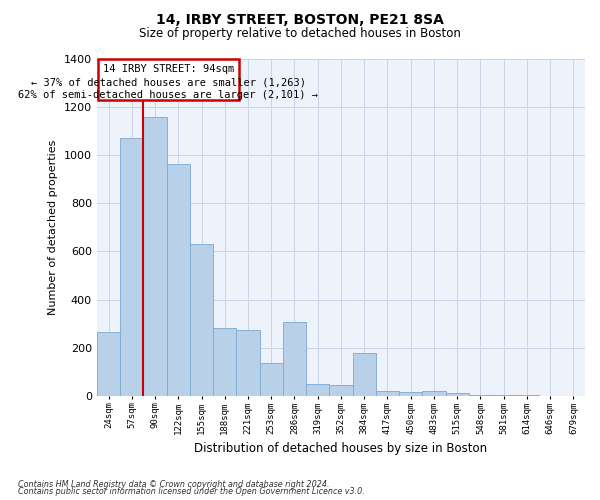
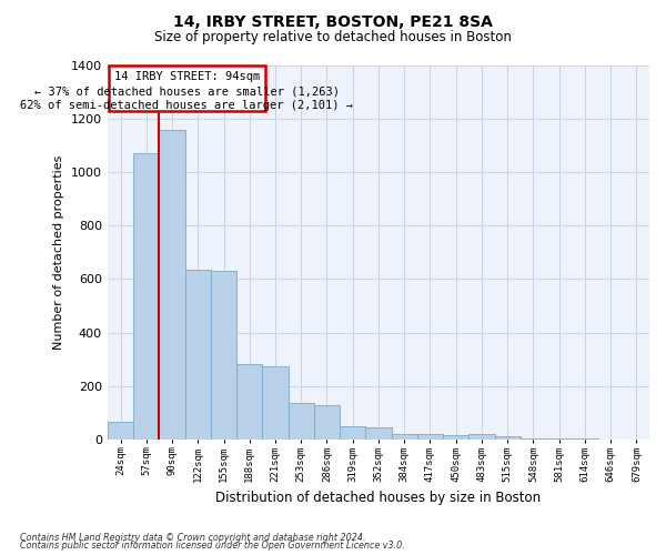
24sqm: 265 -> 65
122sqm: 965 -> 635
286sqm: 305 -> 130
384sqm: 180 -> 22
